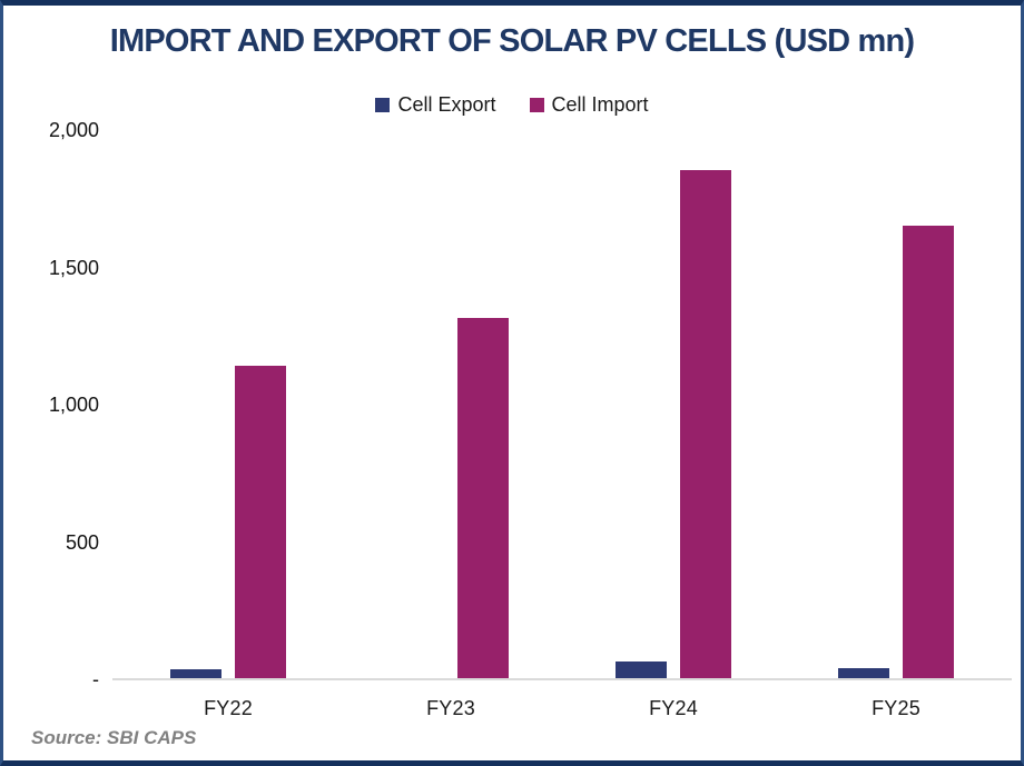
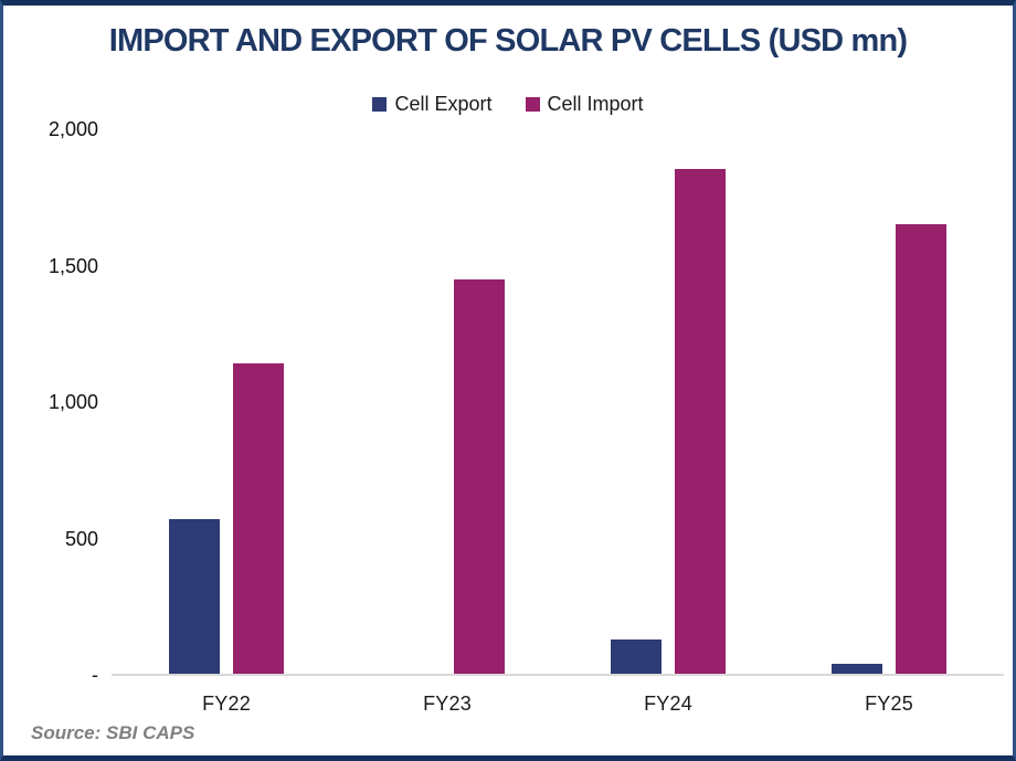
Cell Export/FY22: 40 -> 570
Cell Import/FY23: 1320 -> 1450
Cell Export/FY24: 60 -> 130
